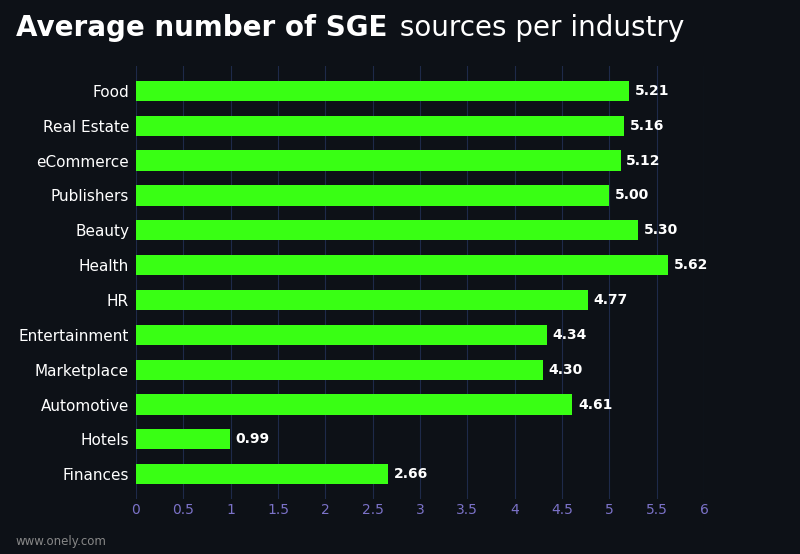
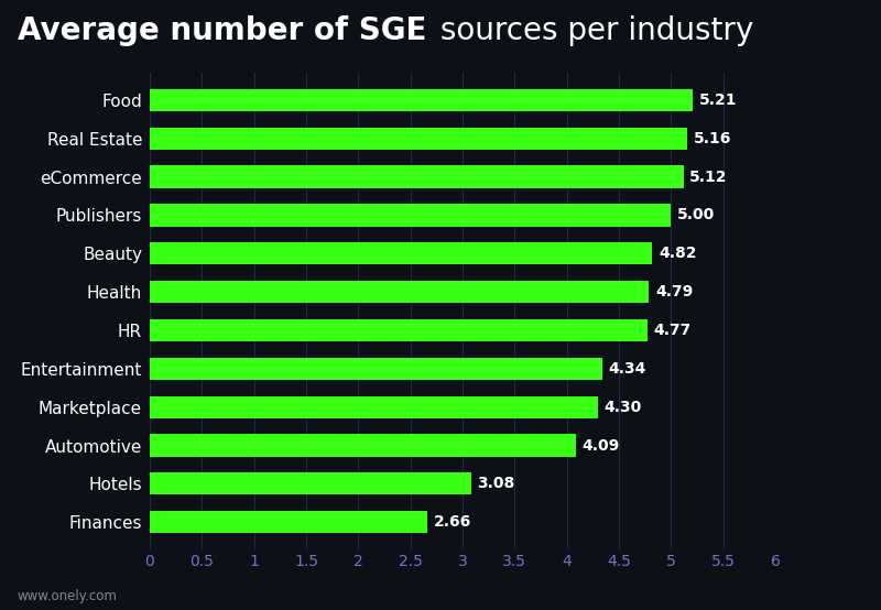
Beauty: 5.30 -> 4.82
Health: 5.62 -> 4.79
Automotive: 4.61 -> 4.09
Hotels: 0.99 -> 3.08
